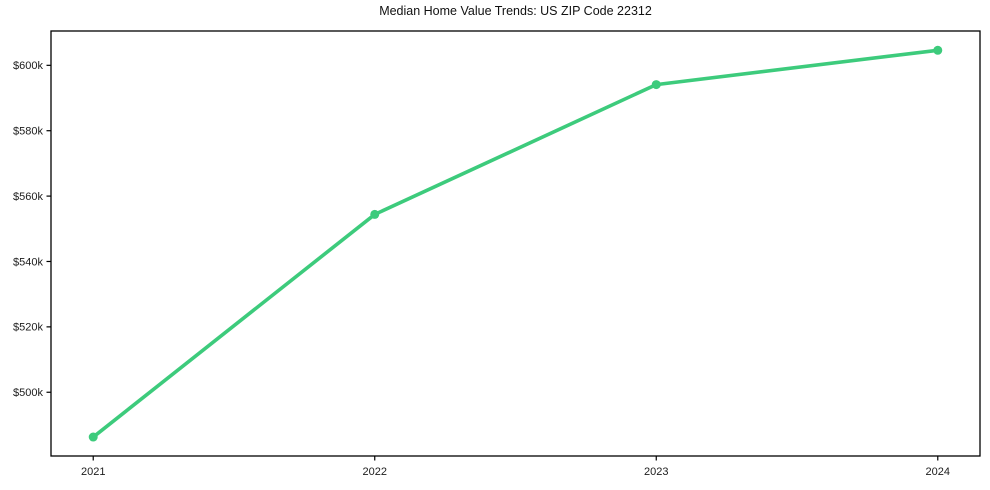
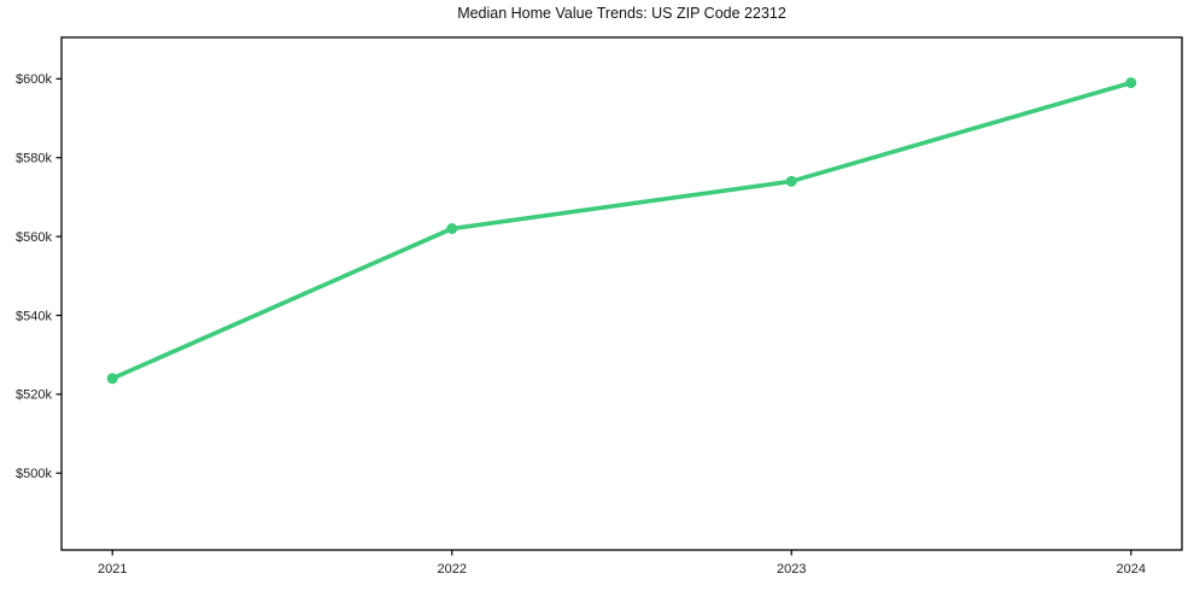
2021: $486k -> $524k
2022: $554k -> $562k
2023: $594k -> $574k
2024: $605k -> $599k
